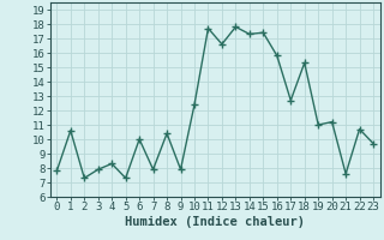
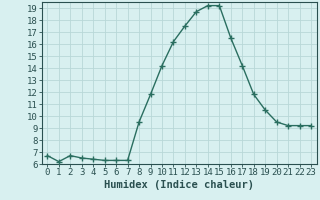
0: 7.8 -> 6.7
1: 10.6 -> 6.2
2: 7.3 -> 6.7
3: 7.9 -> 6.5
4: 8.3 -> 6.4
5: 7.3 -> 6.3
6: 10.0 -> 6.3
7: 7.9 -> 6.3
8: 10.4 -> 9.5
9: 7.9 -> 11.8
10: 12.4 -> 14.2
11: 17.7 -> 16.2
12: 16.6 -> 17.5
13: 17.8 -> 18.7
14: 17.3 -> 19.2
15: 17.4 -> 19.2
16: 15.8 -> 16.5
17: 12.7 -> 14.2
18: 15.3 -> 11.8
19: 11.0 -> 10.5
20: 11.2 -> 9.5
21: 7.6 -> 9.2
22: 10.7 -> 9.2
23: 9.7 -> 9.2
